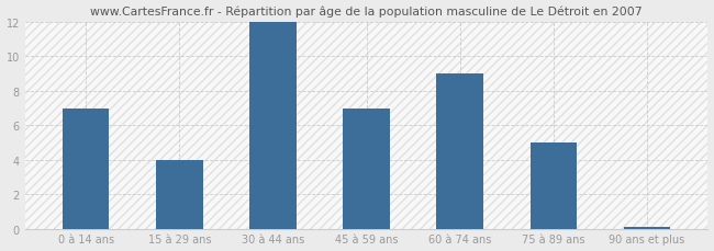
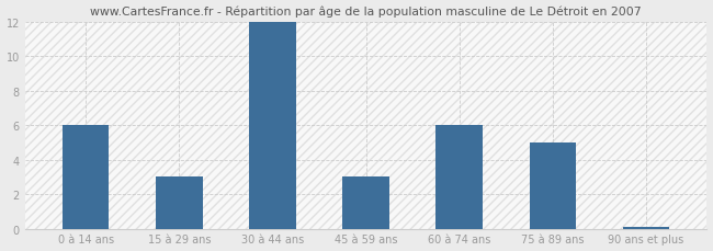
0 à 14 ans: 7.0 -> 6.0
15 à 29 ans: 4.0 -> 3.0
45 à 59 ans: 7.0 -> 3.0
60 à 74 ans: 9.0 -> 6.0
